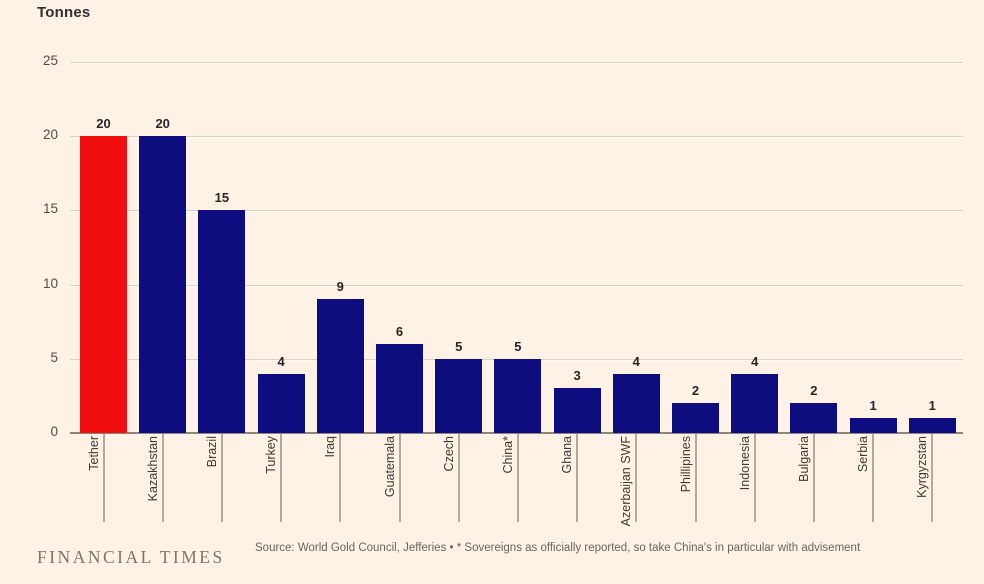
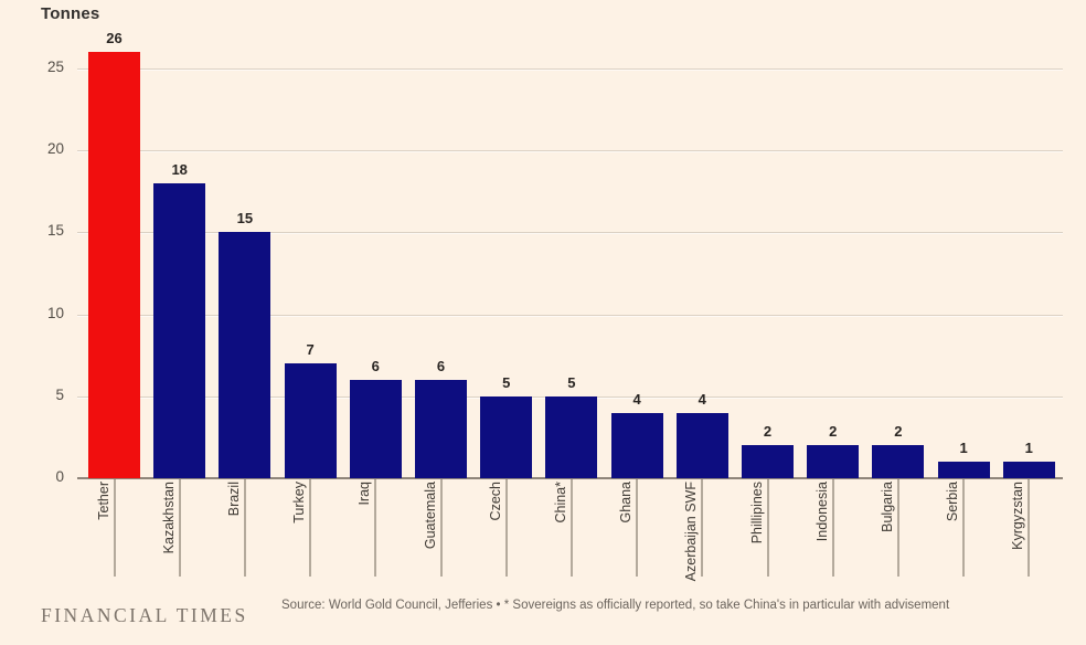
Tether: 20 -> 26
Kazakhstan: 20 -> 18
Turkey: 4 -> 7
Iraq: 9 -> 6
Ghana: 3 -> 4
Indonesia: 4 -> 2
